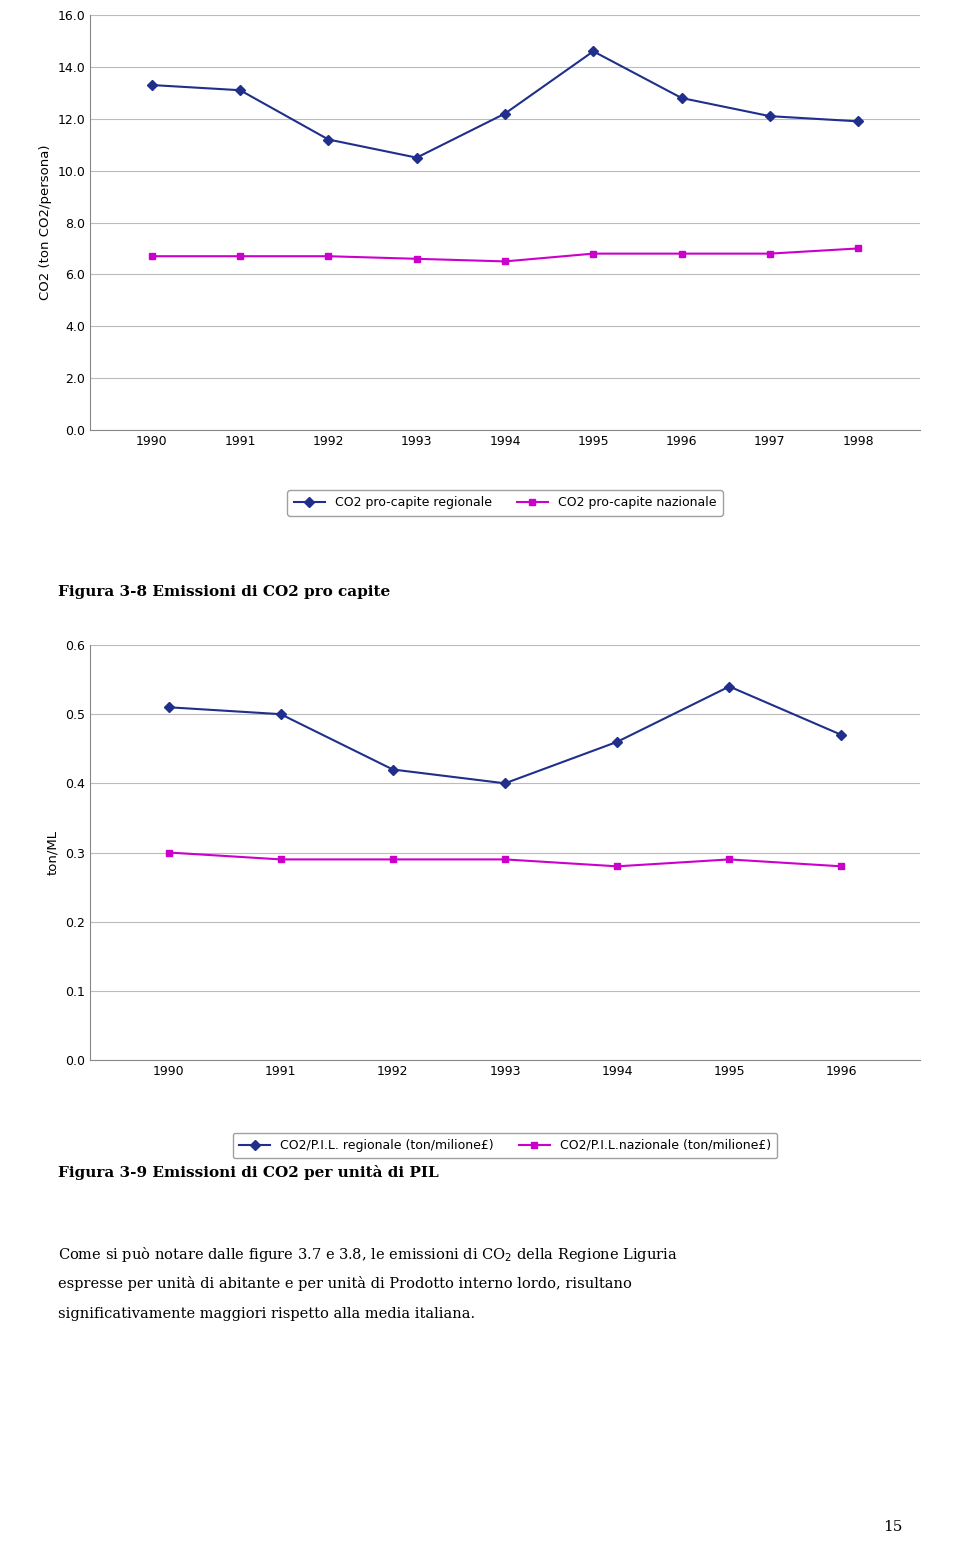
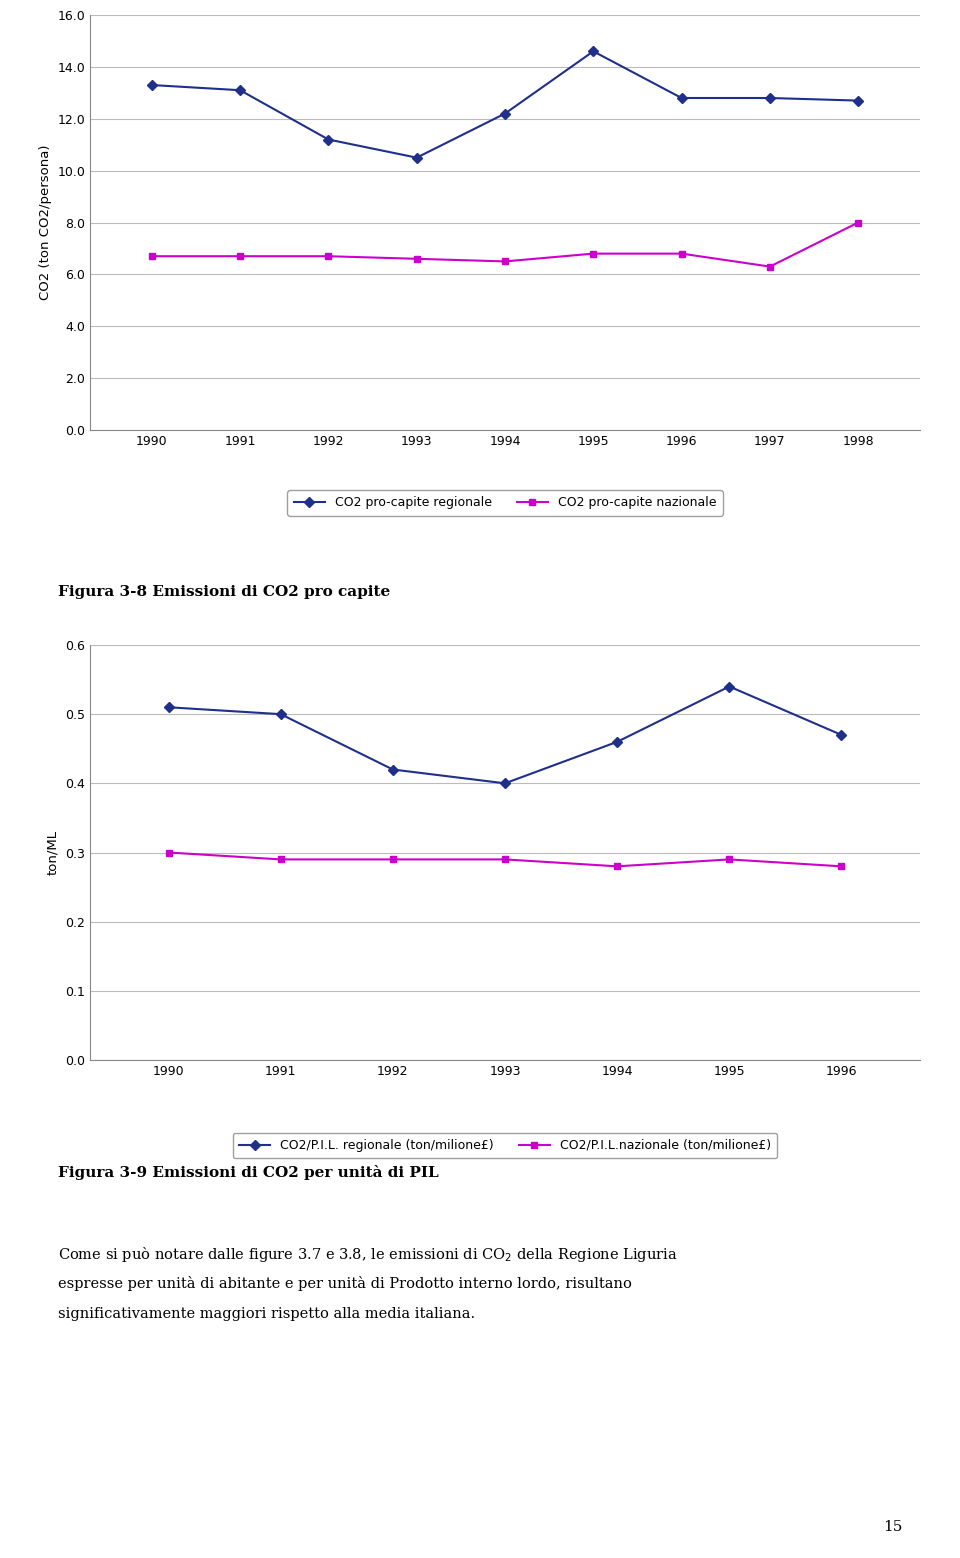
CO2 pro-capite regionale/1997: 12.1 -> 12.8
CO2 pro-capite nazionale/1997: 6.8 -> 6.3
CO2 pro-capite regionale/1998: 11.9 -> 12.7
CO2 pro-capite nazionale/1998: 7.0 -> 8.0
